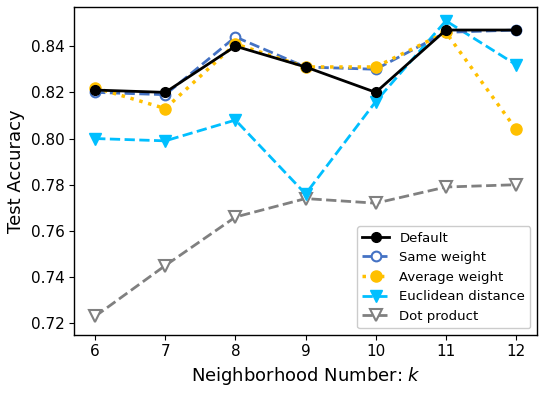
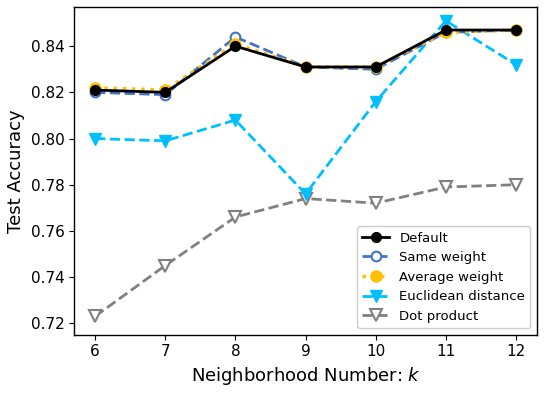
Average weight/7: 0.813 -> 0.821
Default/10: 0.820 -> 0.831
Average weight/12: 0.804 -> 0.847
